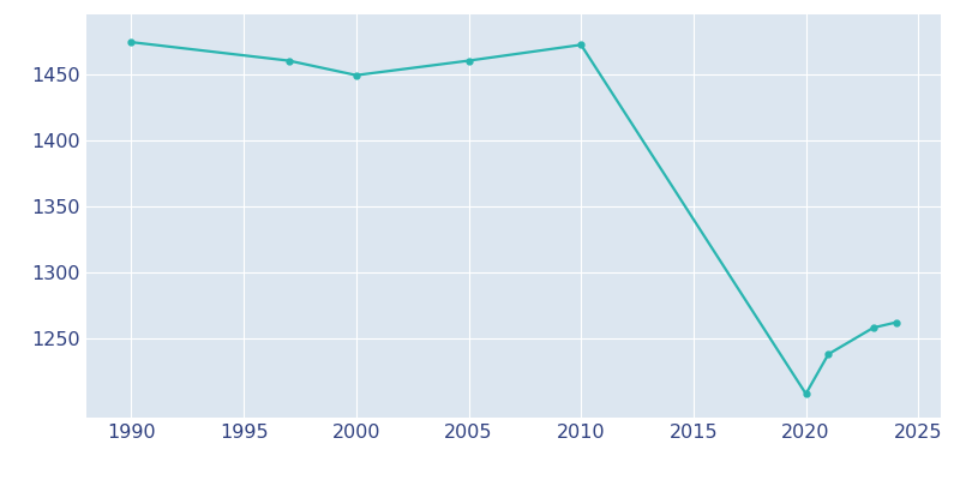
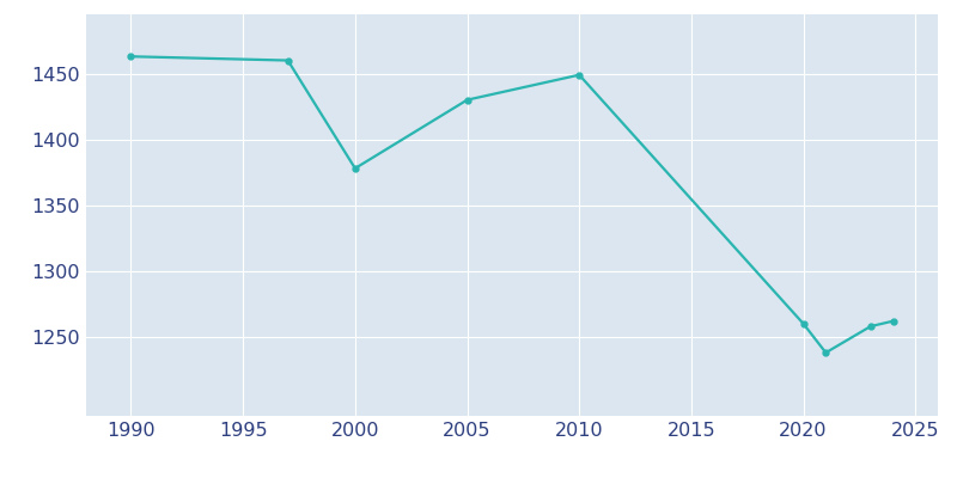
1990: 1474 -> 1463
2000: 1449 -> 1378
2005: 1460 -> 1430
2010: 1472 -> 1449
2020: 1208 -> 1260
